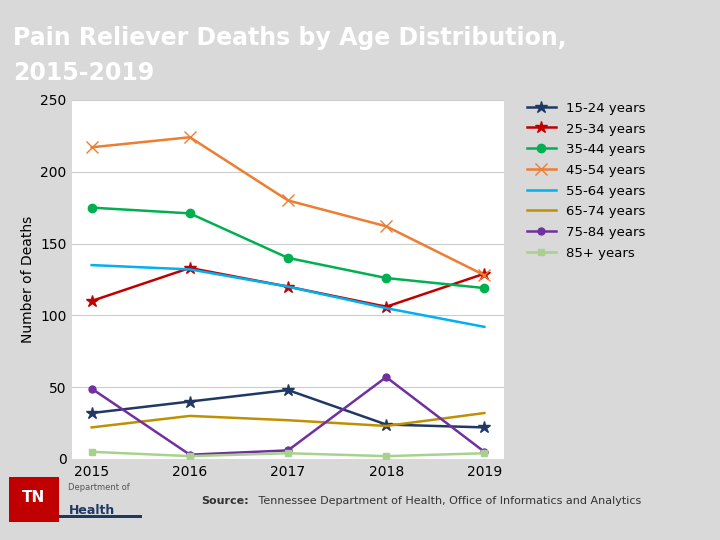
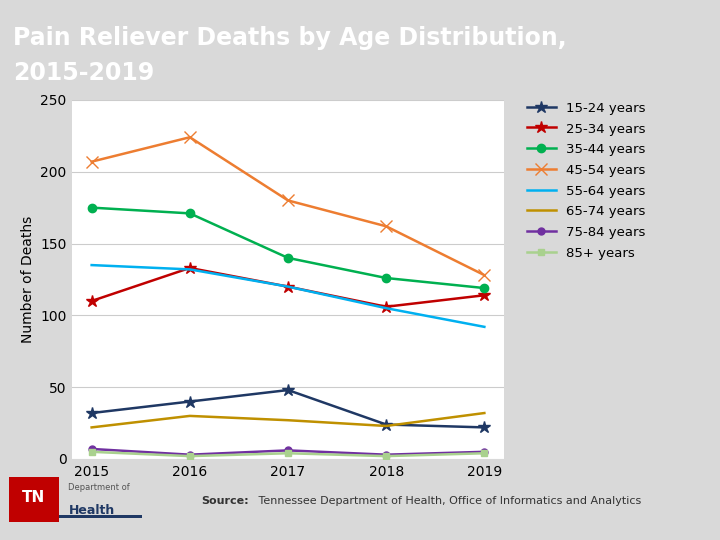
45-54 years/2015: 217 -> 207
75-84 years/2015: 49 -> 7
75-84 years/2018: 57 -> 3
25-34 years/2019: 129 -> 114
